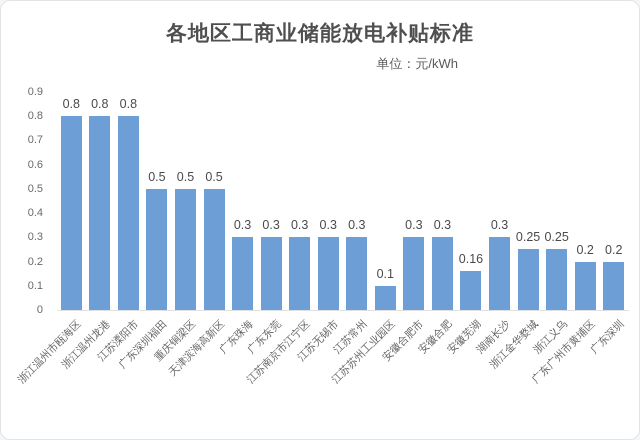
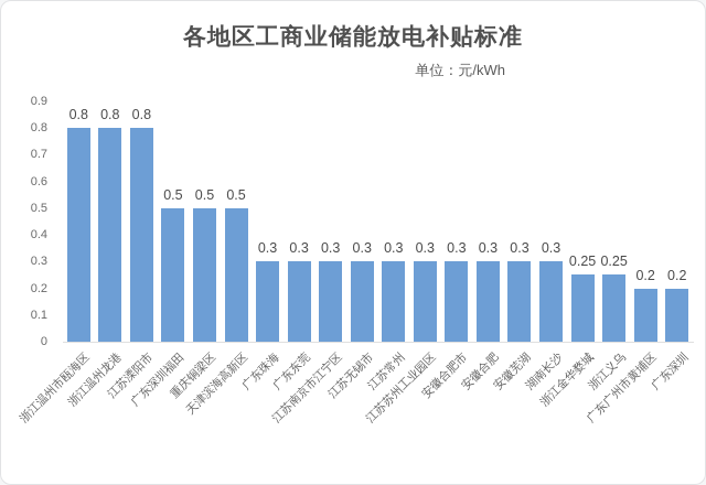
江苏苏州工业园区: 0.1 -> 0.3
安徽芜湖: 0.16 -> 0.3
